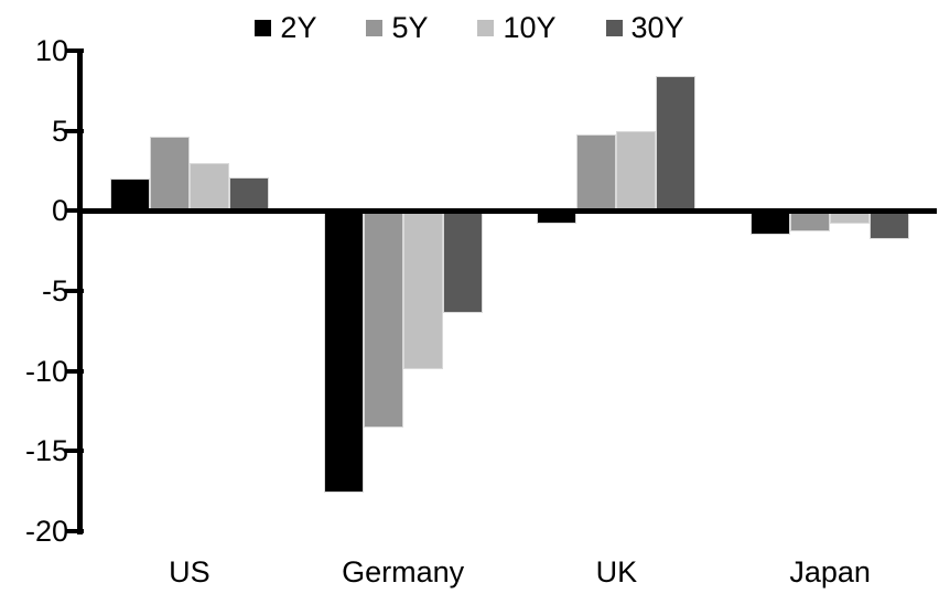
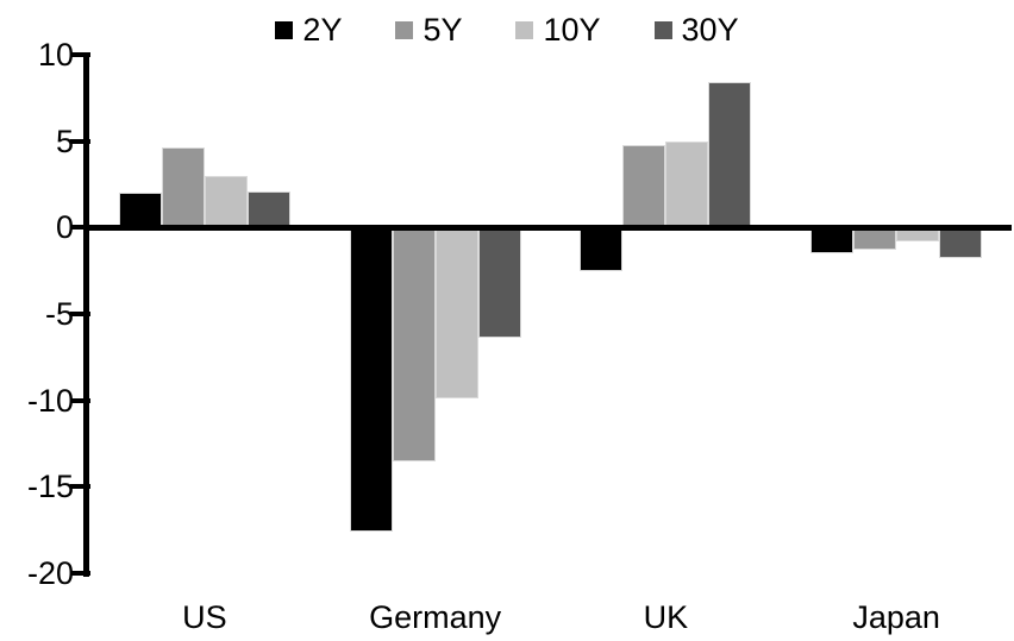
2Y/UK: -0.8 -> -2.5
